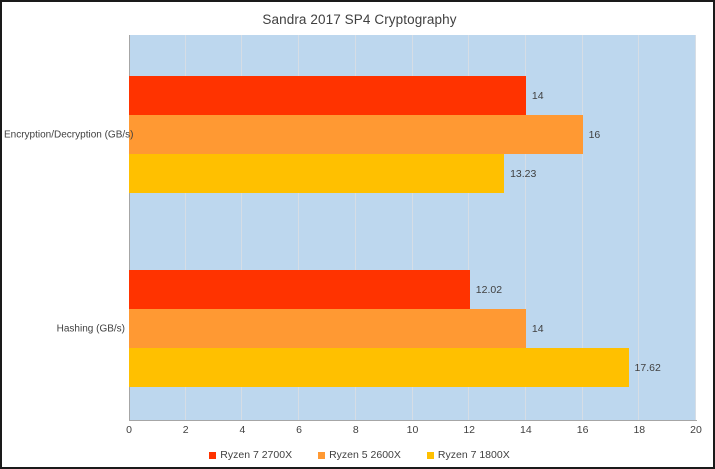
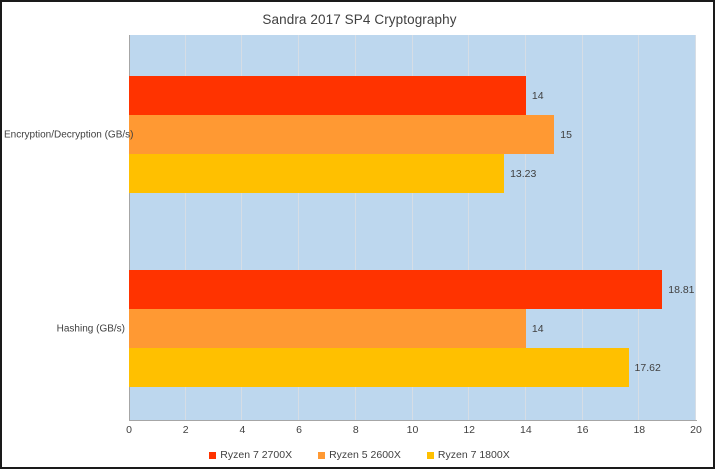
Ryzen 5 2600X/Encryption/Decryption (GB/s): 16 -> 15
Ryzen 7 2700X/Hashing (GB/s): 12.02 -> 18.81
